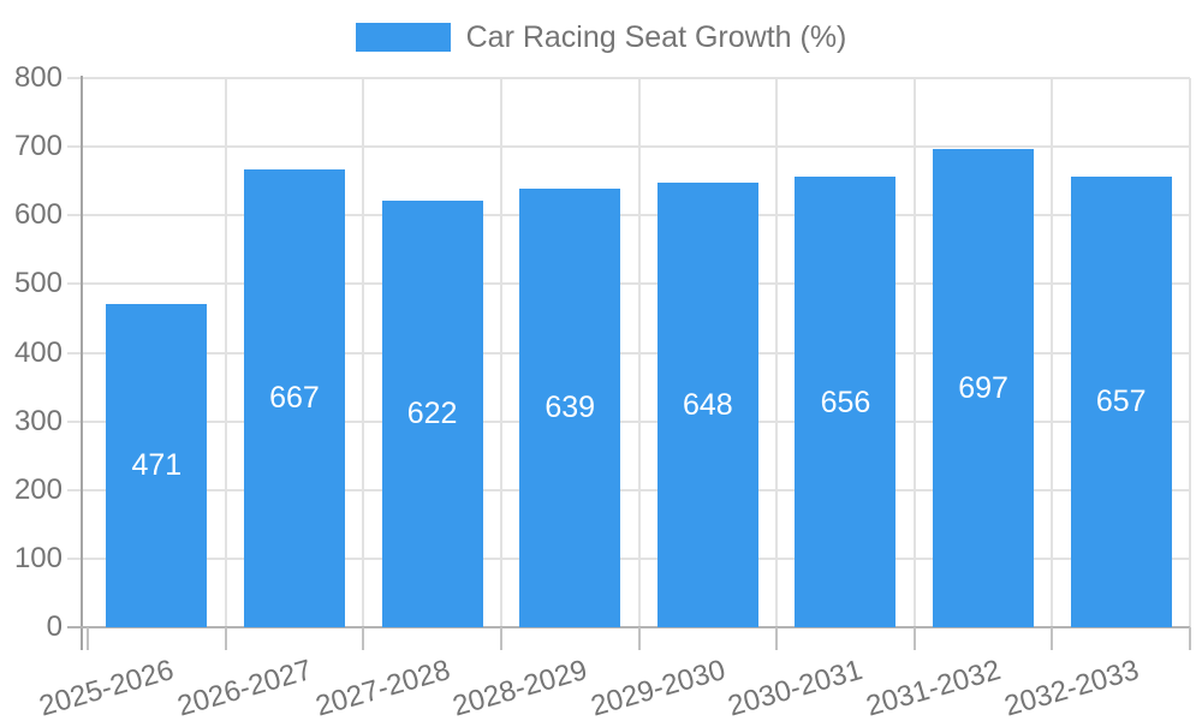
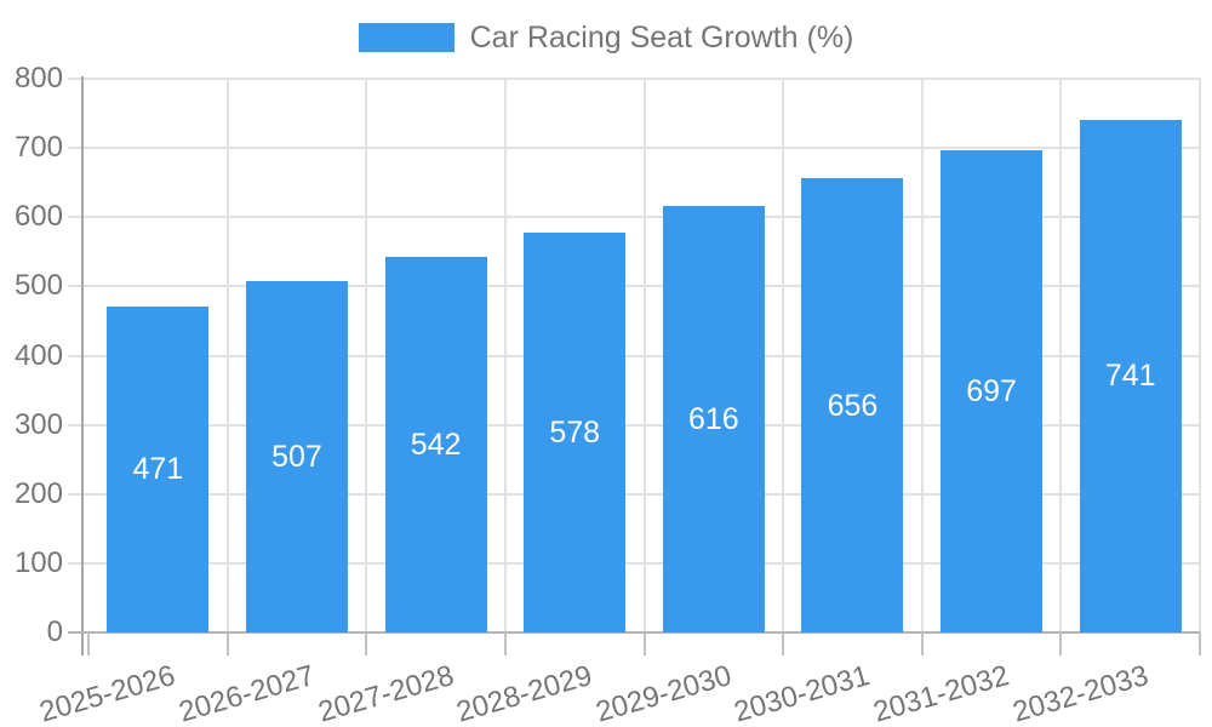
2026-2027: 667 -> 507
2027-2028: 622 -> 542
2028-2029: 639 -> 578
2029-2030: 648 -> 616
2032-2033: 657 -> 741
